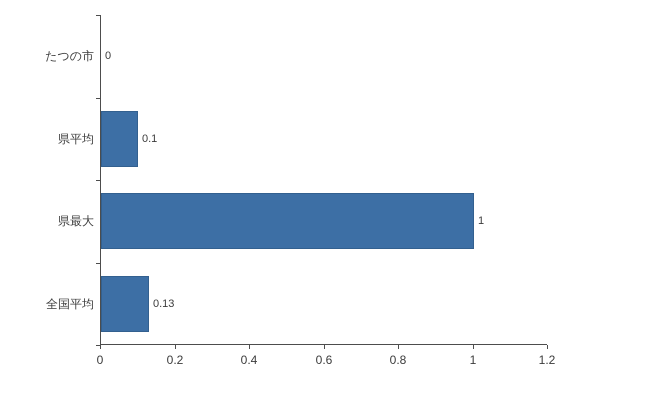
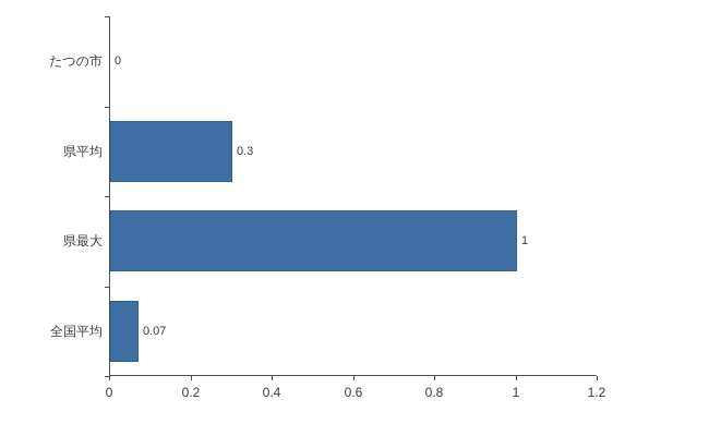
県平均: 0.1 -> 0.3
全国平均: 0.13 -> 0.07
